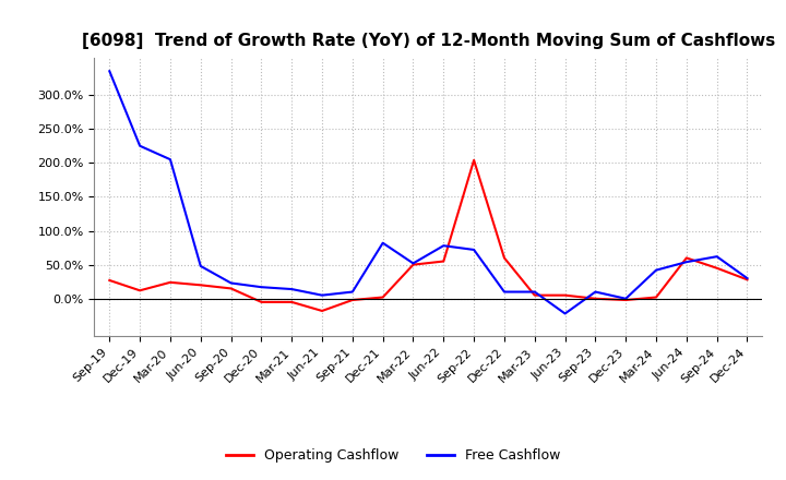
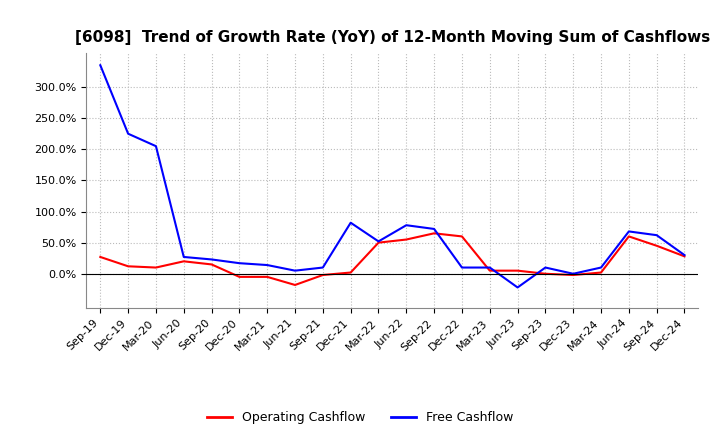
Operating Cashflow/Mar-20: 24% -> 10%
Free Cashflow/Jun-20: 48% -> 27%
Operating Cashflow/Sep-22: 204% -> 65%
Free Cashflow/Mar-24: 42% -> 10%
Free Cashflow/Jun-24: 54% -> 68%
